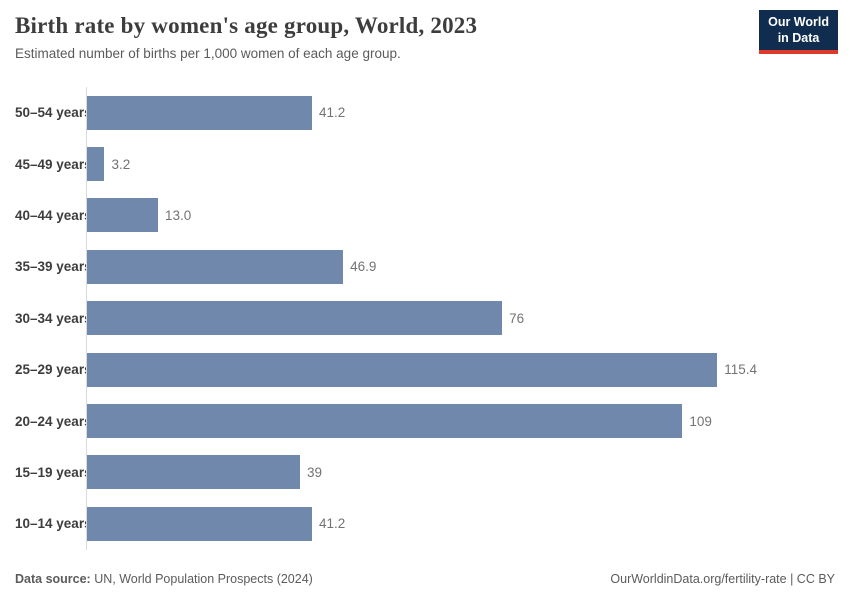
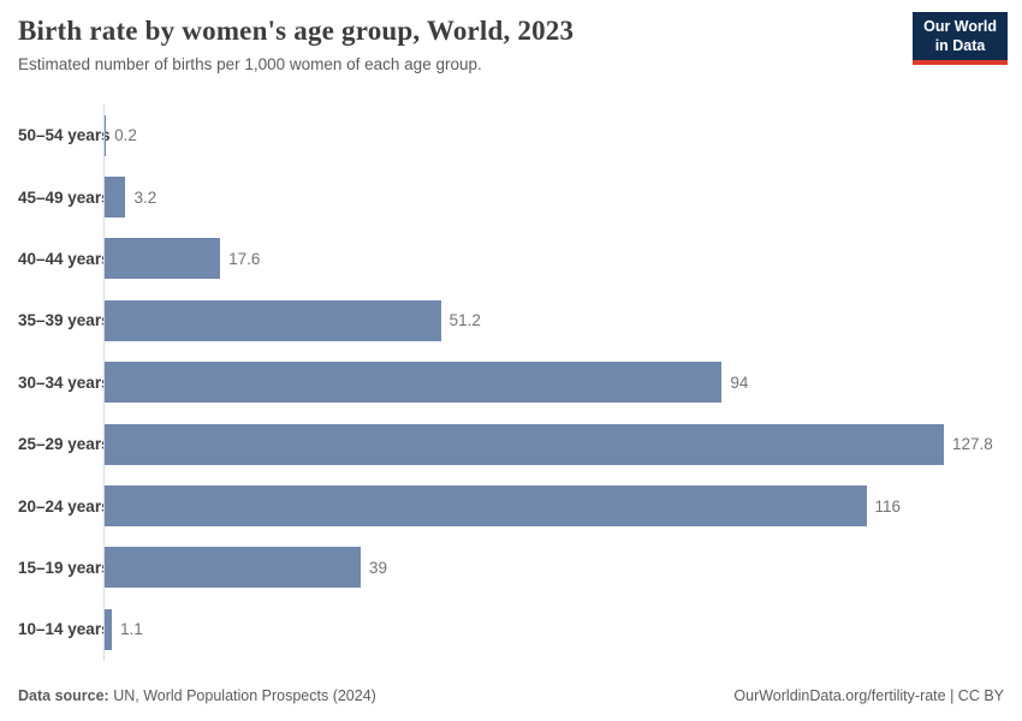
50–54 years: 41.2 -> 0.2
40–44 years: 13.0 -> 17.6
35–39 years: 46.9 -> 51.2
30–34 years: 76 -> 94
25–29 years: 115.4 -> 127.8
20–24 years: 109 -> 116
10–14 years: 41.2 -> 1.1
